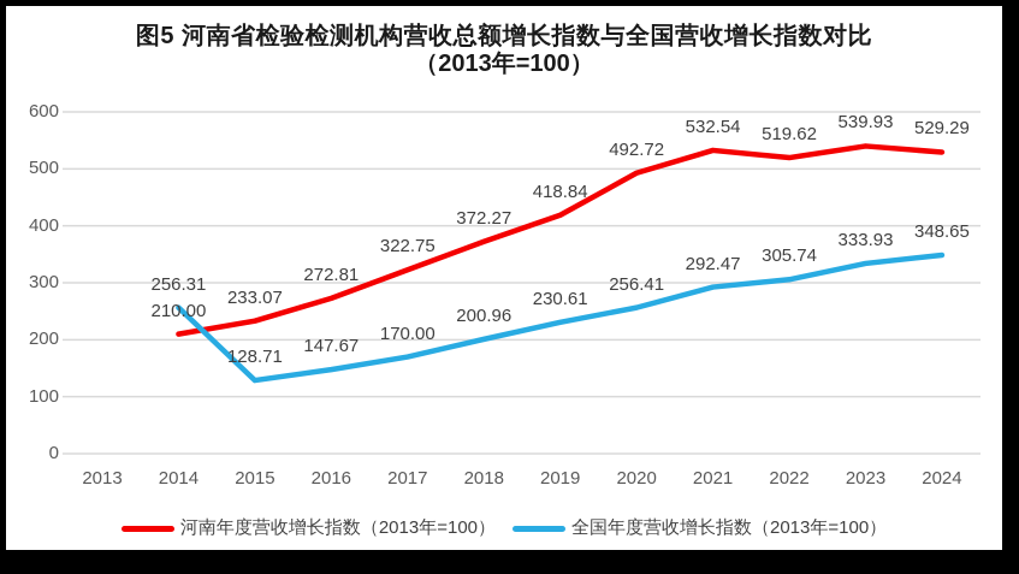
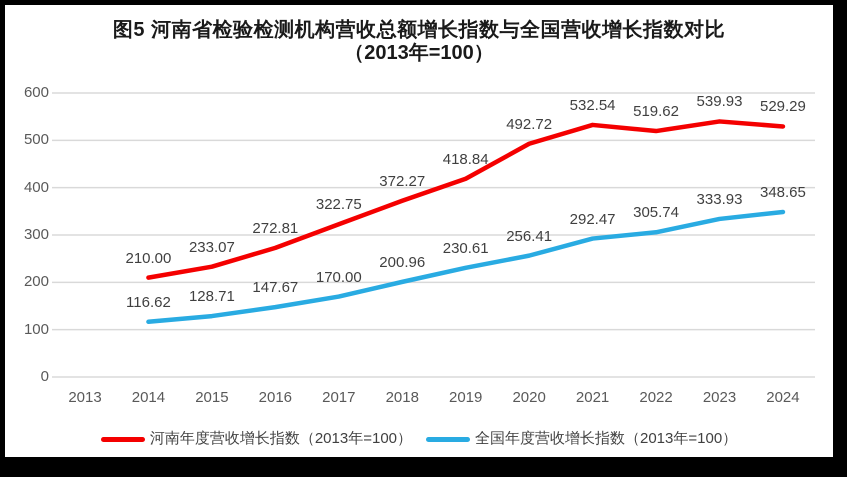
全国年度营收增长指数（2013年=100）/2014: 256.31 -> 116.62
